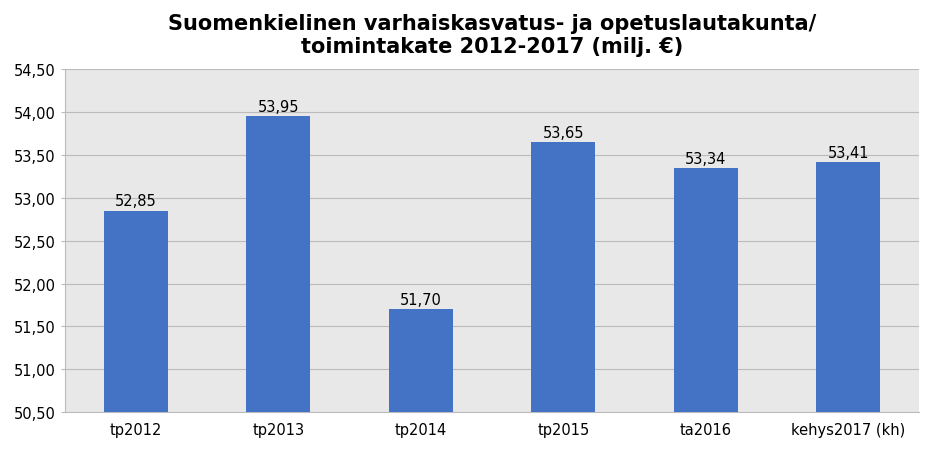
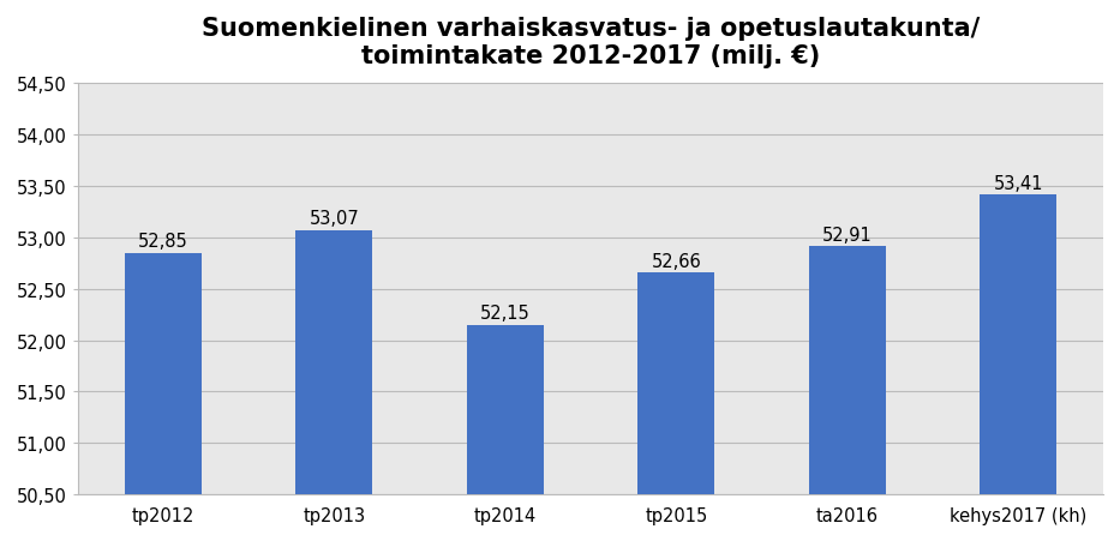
tp2013: 53,95 -> 53,07
tp2014: 51,70 -> 52,15
tp2015: 53,65 -> 52,66
ta2016: 53,34 -> 52,91
